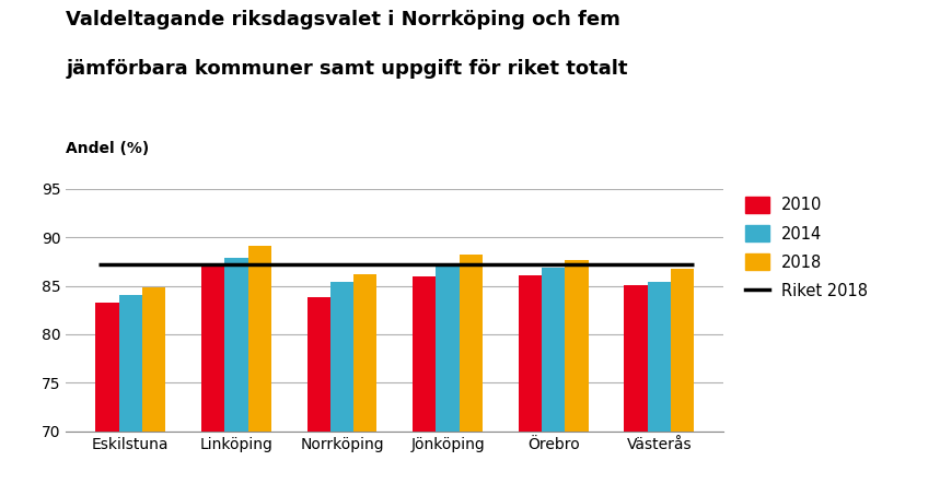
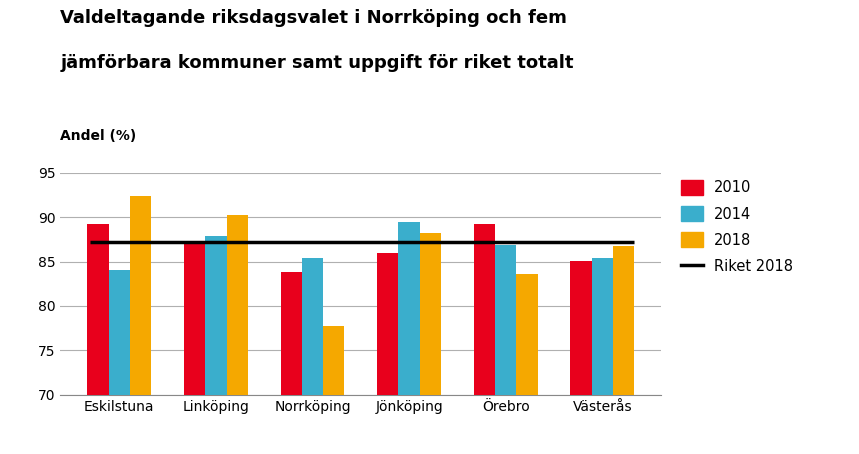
2010/Eskilstuna: 83.3 -> 89.2
2018/Eskilstuna: 84.8 -> 92.4
2018/Linköping: 89.1 -> 90.2
2018/Norrköping: 86.2 -> 77.8
2014/Jönköping: 87.0 -> 89.4
2010/Örebro: 86.1 -> 89.2
2018/Örebro: 87.6 -> 83.6
